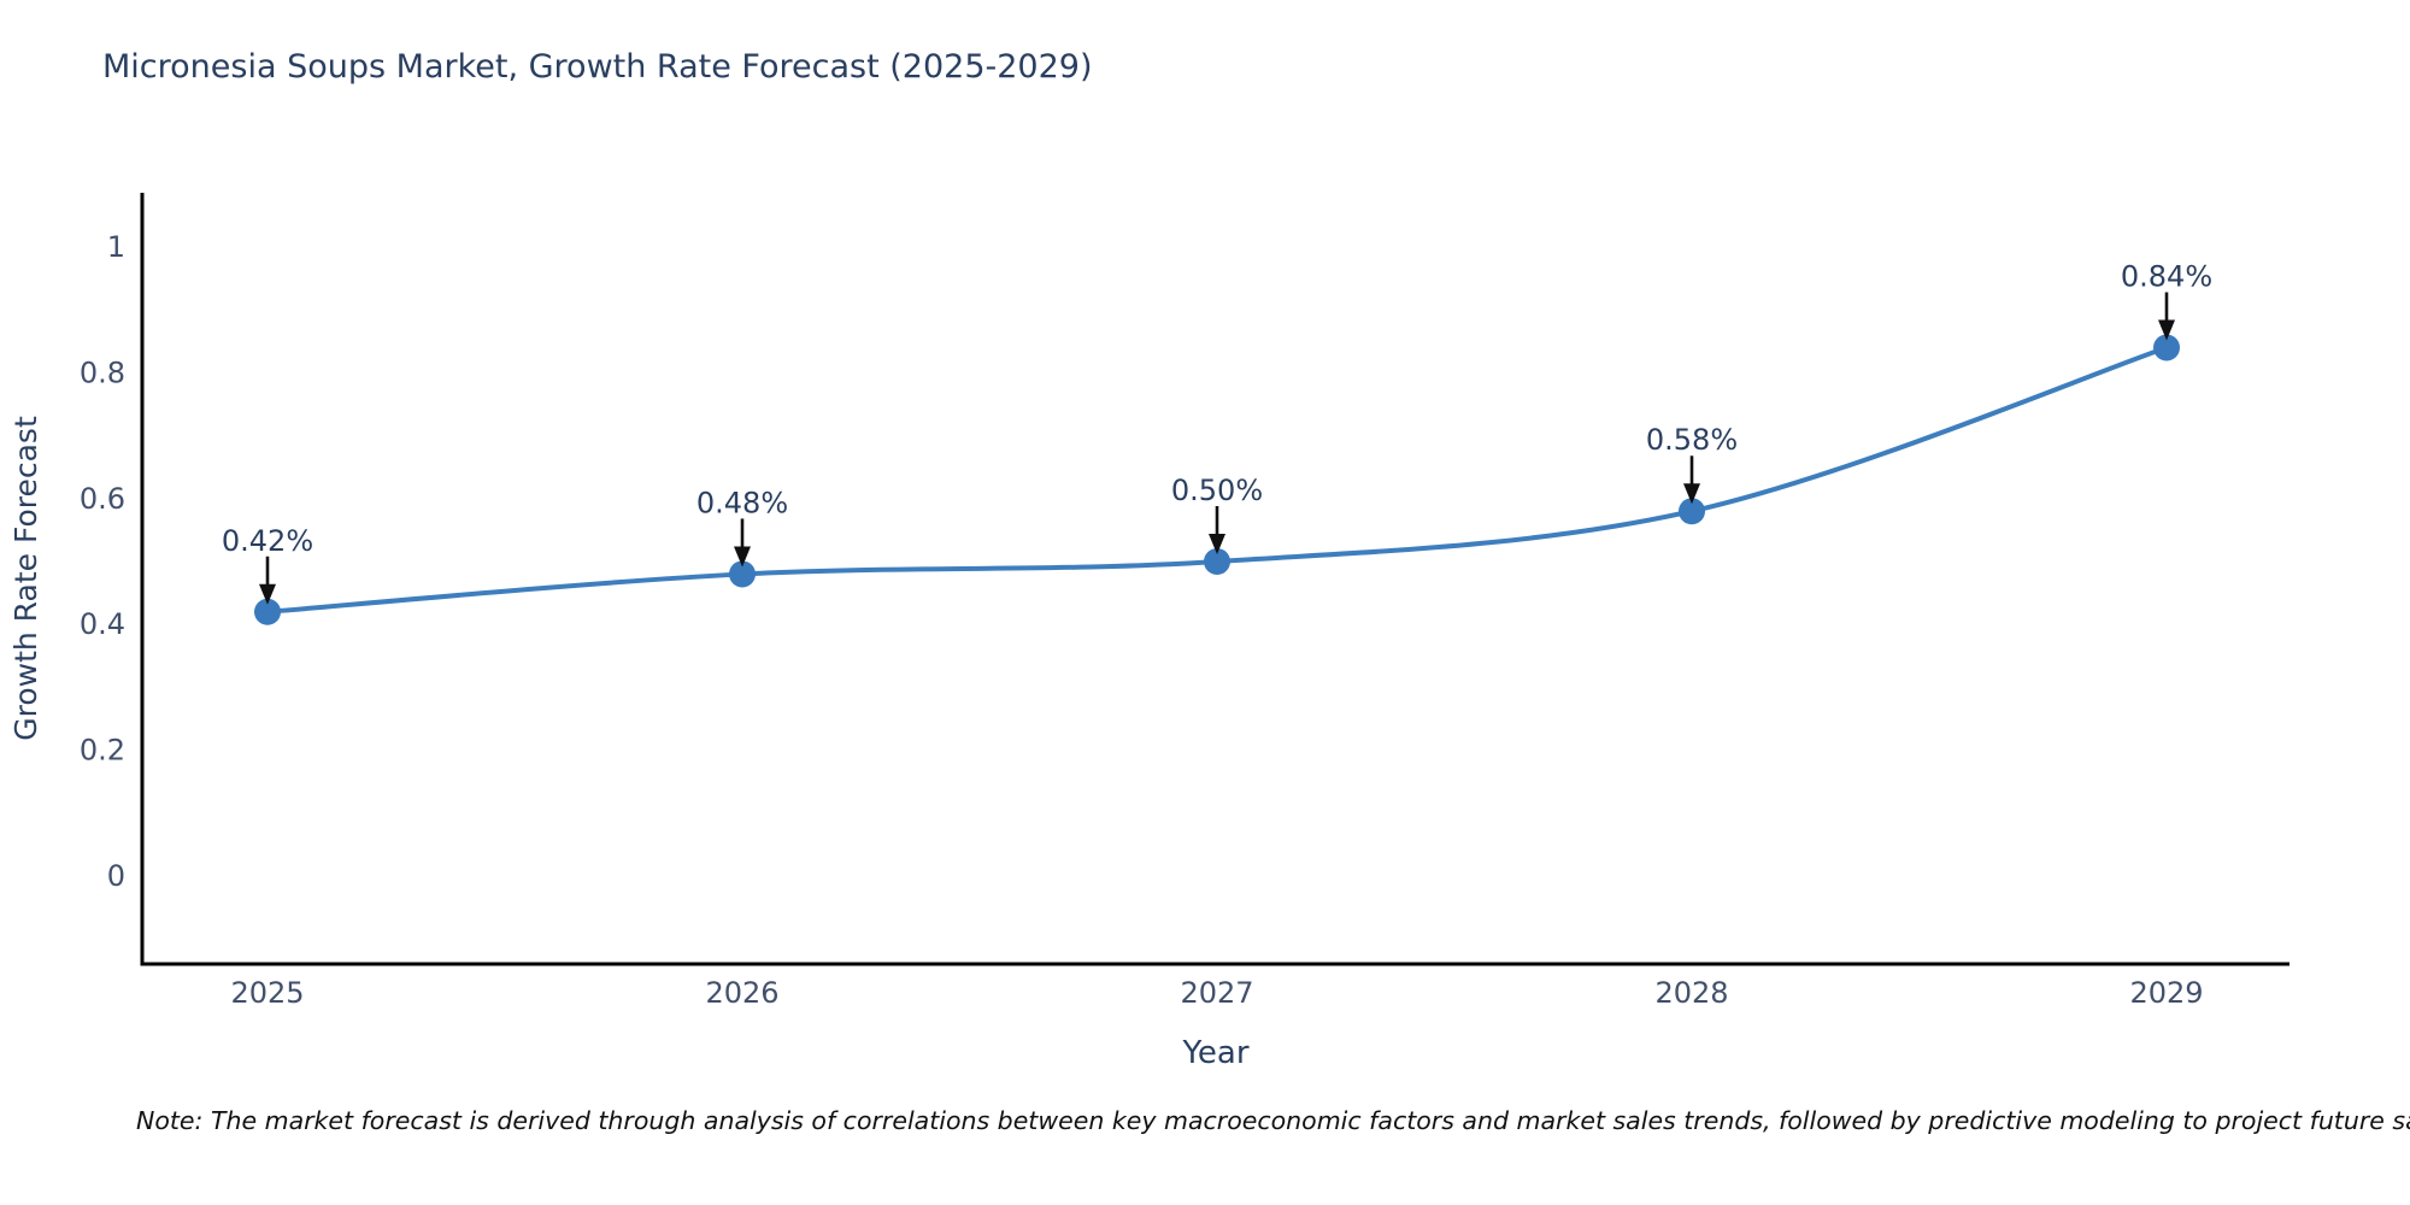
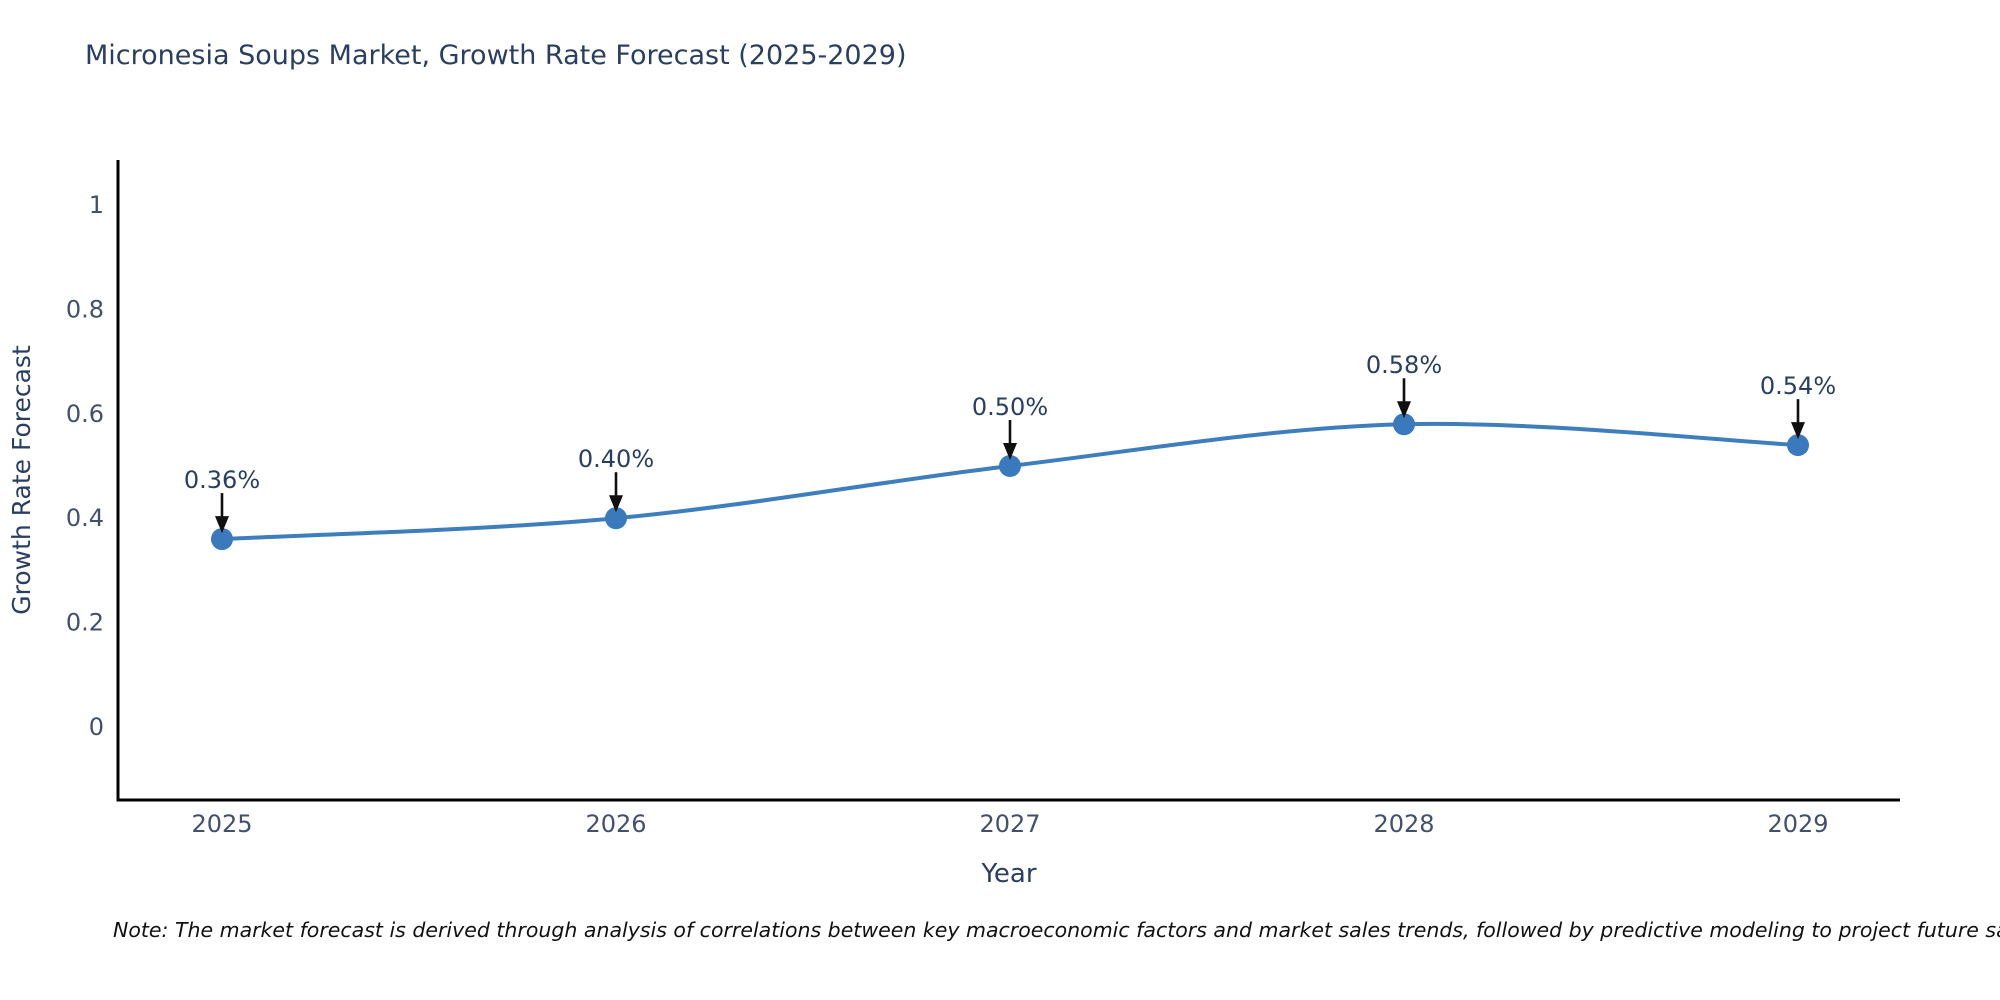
2025: 0.42% -> 0.36%
2026: 0.48% -> 0.40%
2029: 0.84% -> 0.54%
